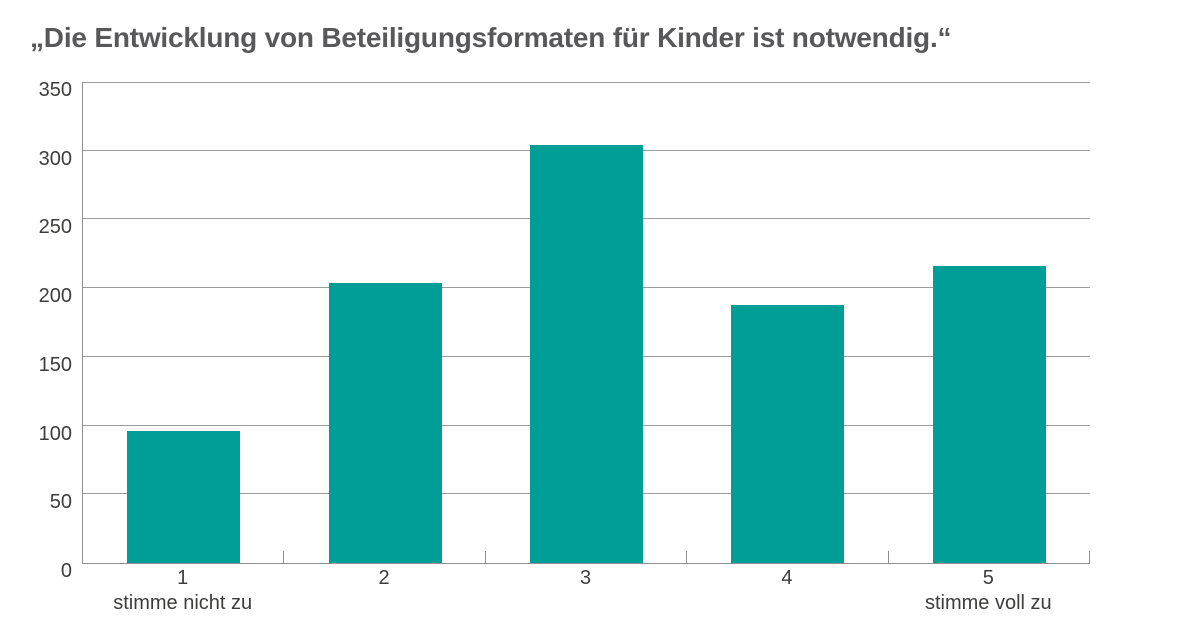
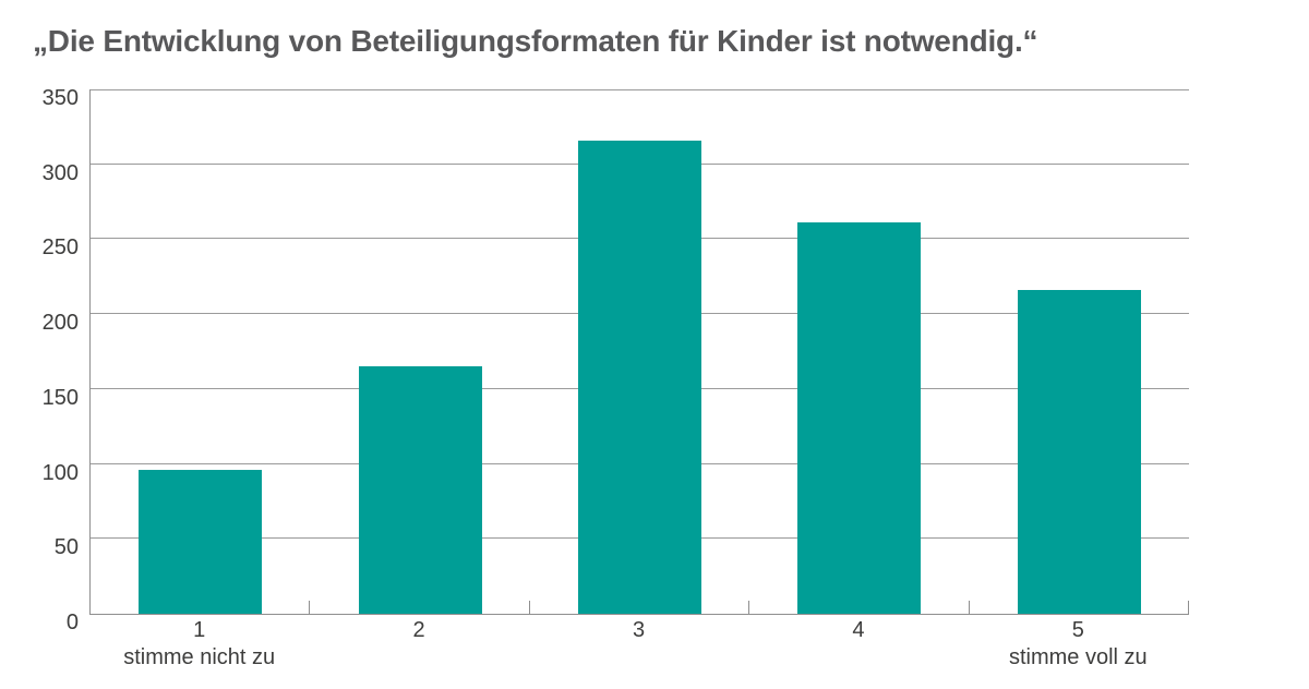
2: 204 -> 165
3: 304 -> 316
4: 188 -> 261
